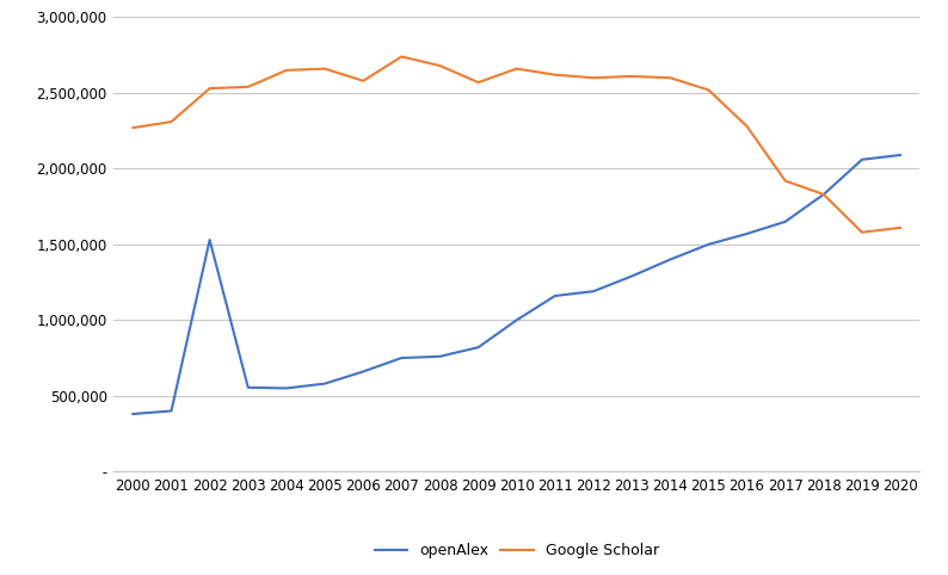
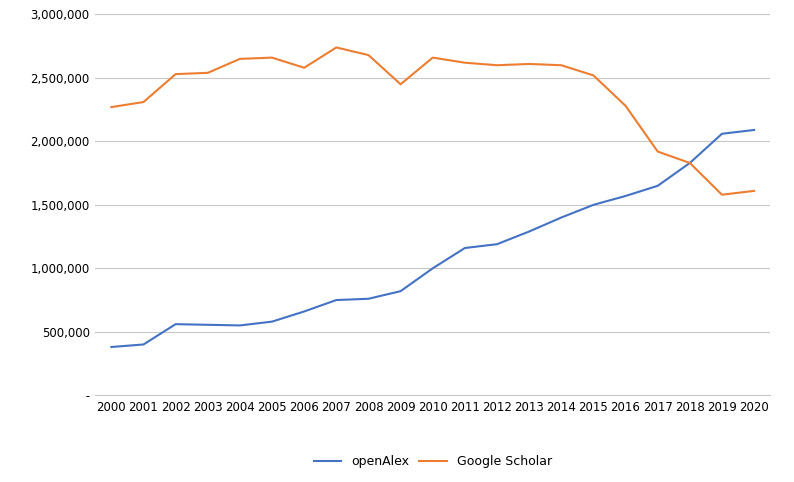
openAlex/2002: 1,530,000 -> 560,000
Google Scholar/2009: 2,570,000 -> 2,450,000
